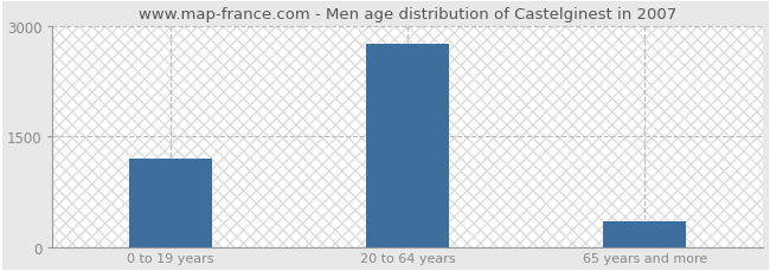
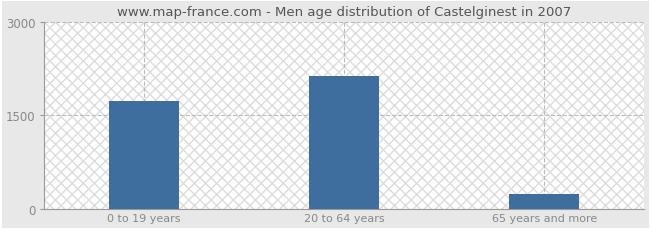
0 to 19 years: 1200 -> 1720
20 to 64 years: 2750 -> 2120
65 years and more: 350 -> 240
